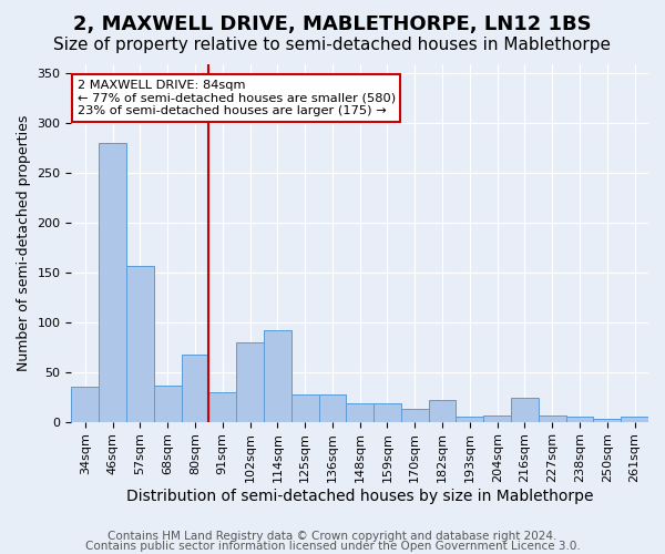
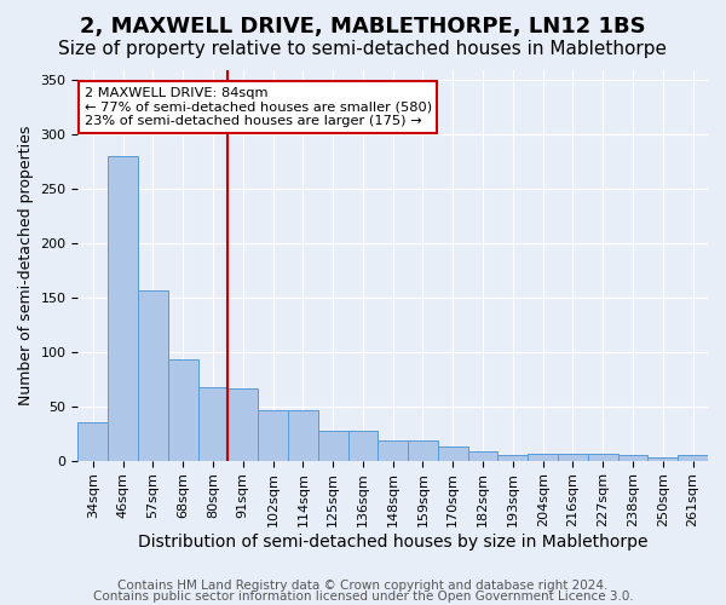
68sqm: 36 -> 93
91sqm: 30 -> 66
102sqm: 80 -> 46
114sqm: 92 -> 46
182sqm: 22 -> 8
216sqm: 24 -> 6
